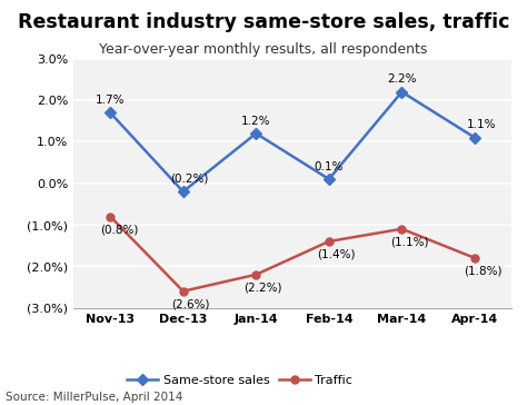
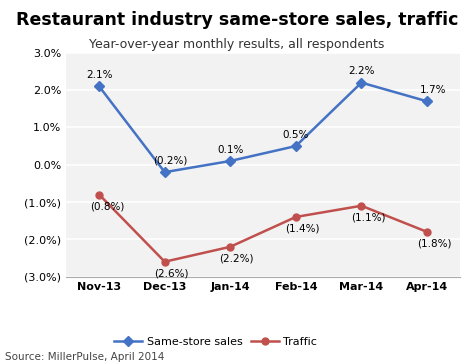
Same-store sales/Nov-13: 1.7% -> 2.1%
Same-store sales/Jan-14: 1.2% -> 0.1%
Same-store sales/Feb-14: 0.1% -> 0.5%
Same-store sales/Apr-14: 1.1% -> 1.7%
